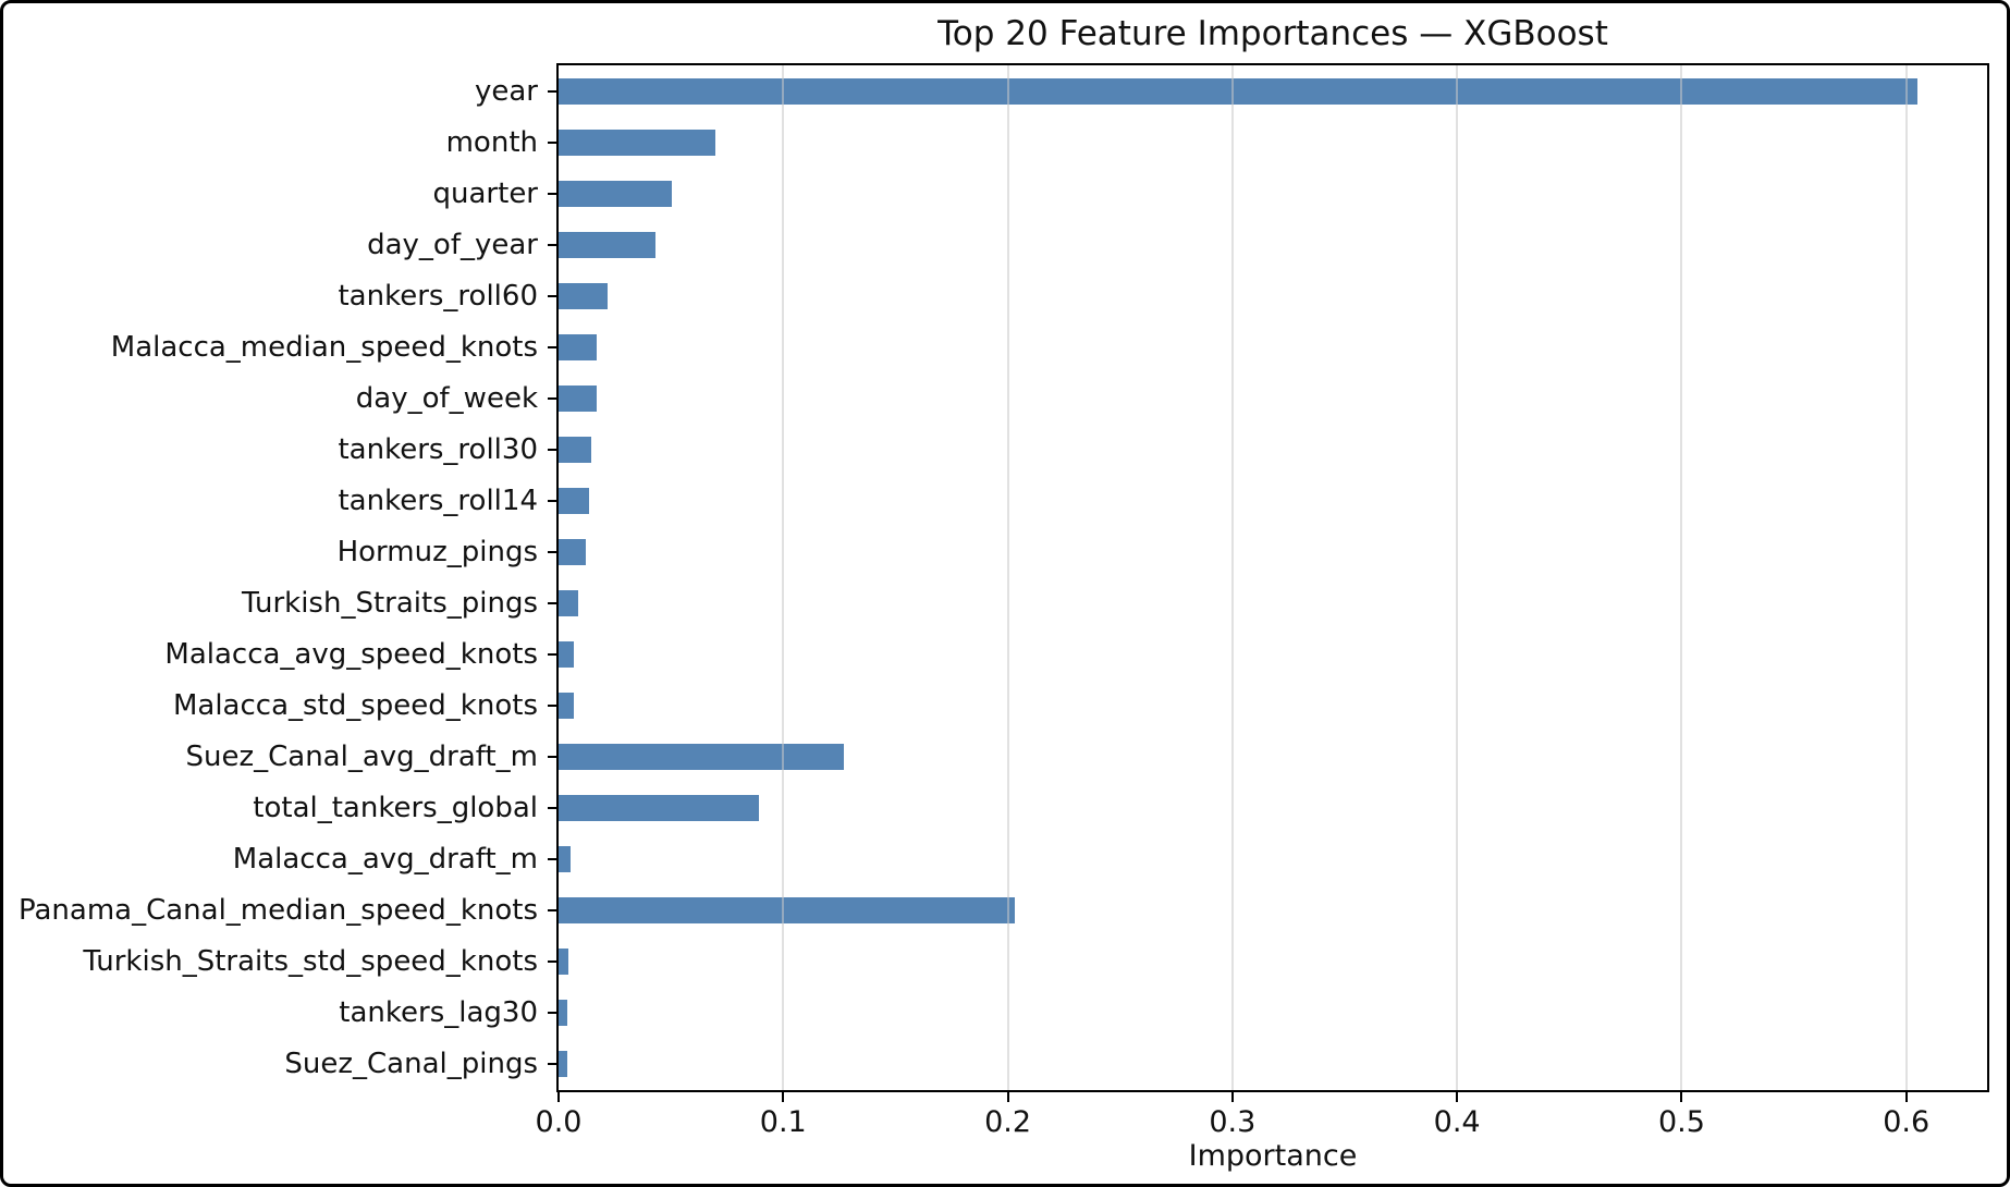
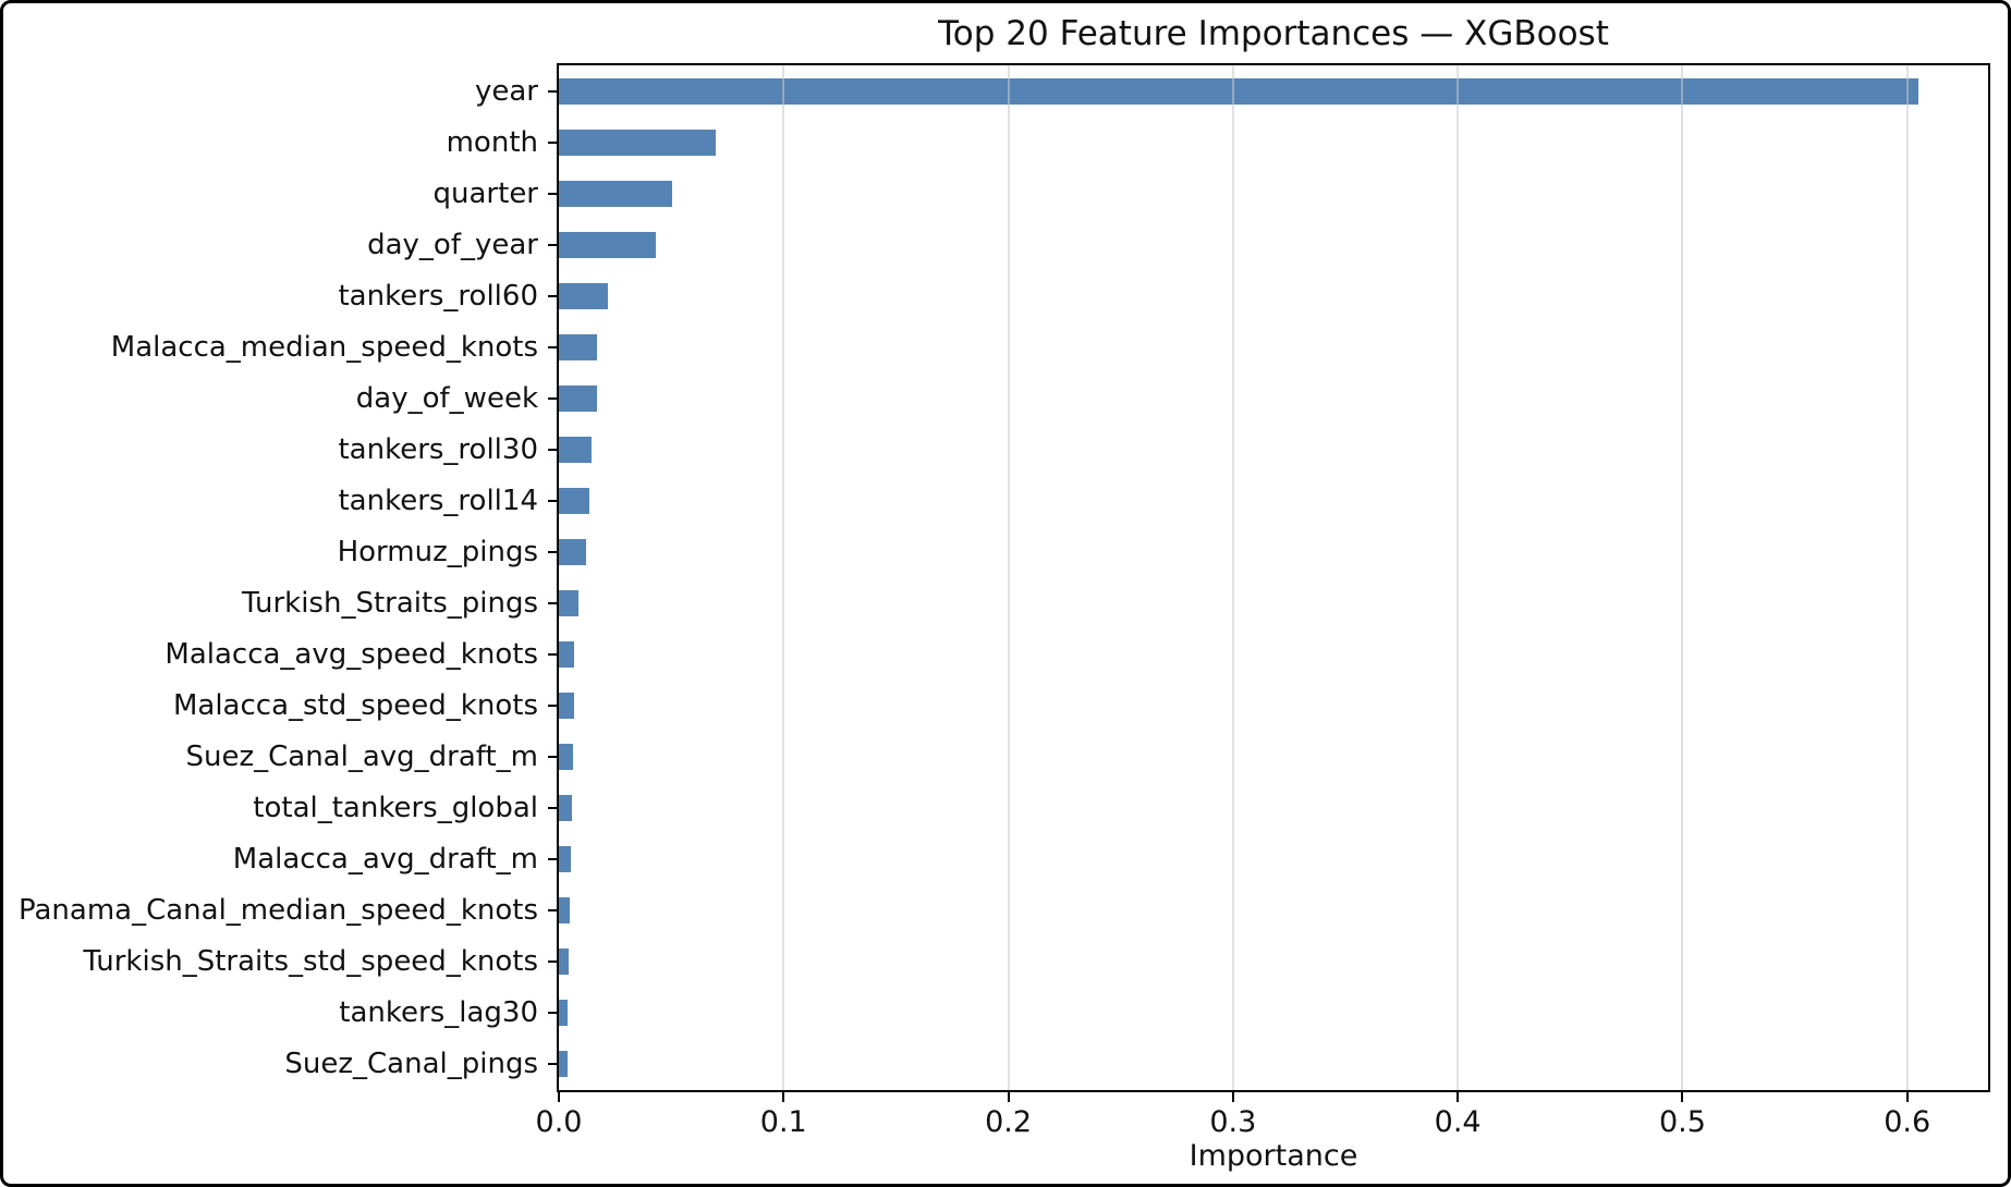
Suez_Canal_avg_draft_m: 0.127 -> 0.006
total_tankers_global: 0.089 -> 0.006
Panama_Canal_median_speed_knots: 0.203 -> 0.005
